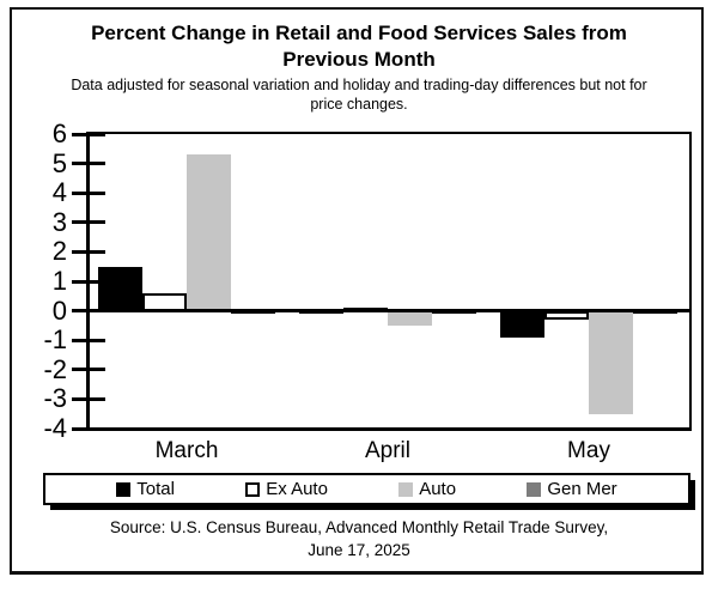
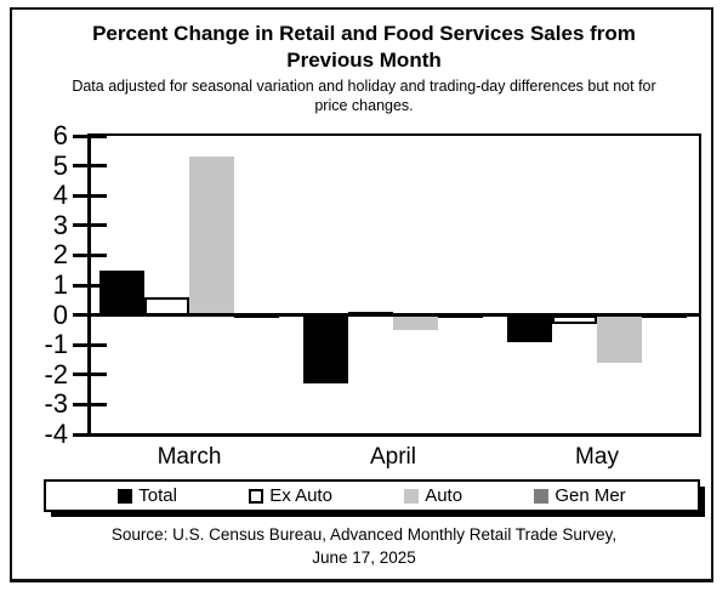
Total/April: -0.1 -> -2.3
Auto/May: -3.5 -> -1.6
